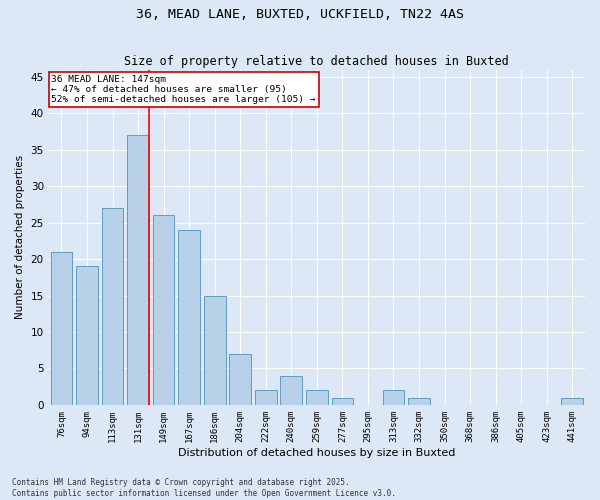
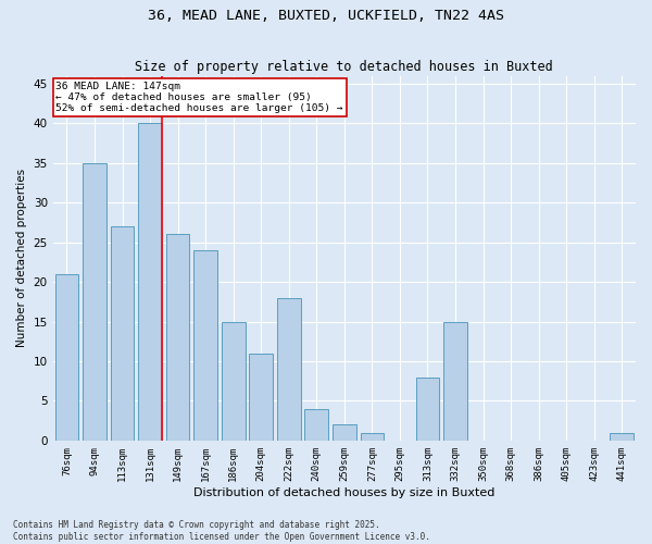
94sqm: 19 -> 35
131sqm: 37 -> 40
204sqm: 7 -> 11
222sqm: 2 -> 18
313sqm: 2 -> 8
332sqm: 1 -> 15
